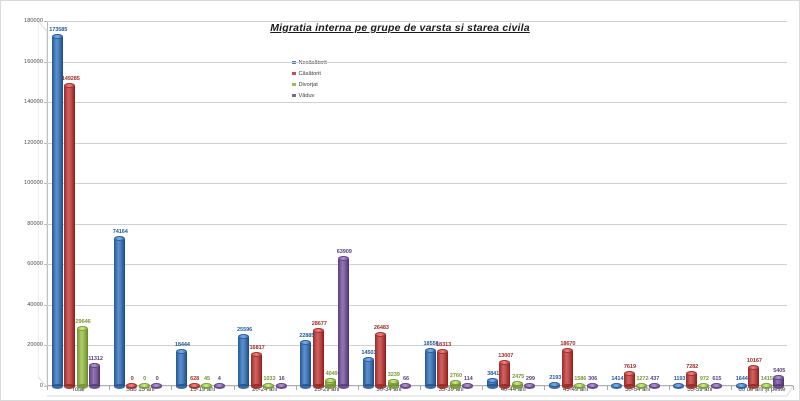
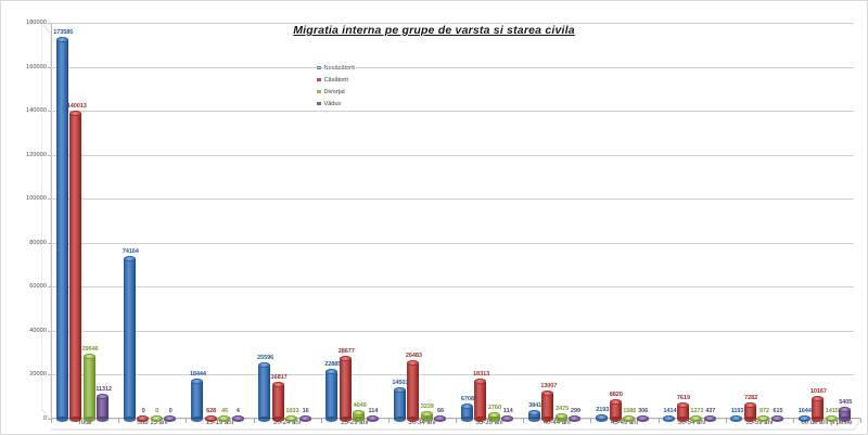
Căsătorit/Total: 149285 -> 140013
Văduv/25-29 ani: 63909 -> 114
Necăsătorit/35-39 ani: 18556 -> 6708
Căsătorit/45-49 ani: 18670 -> 8820
